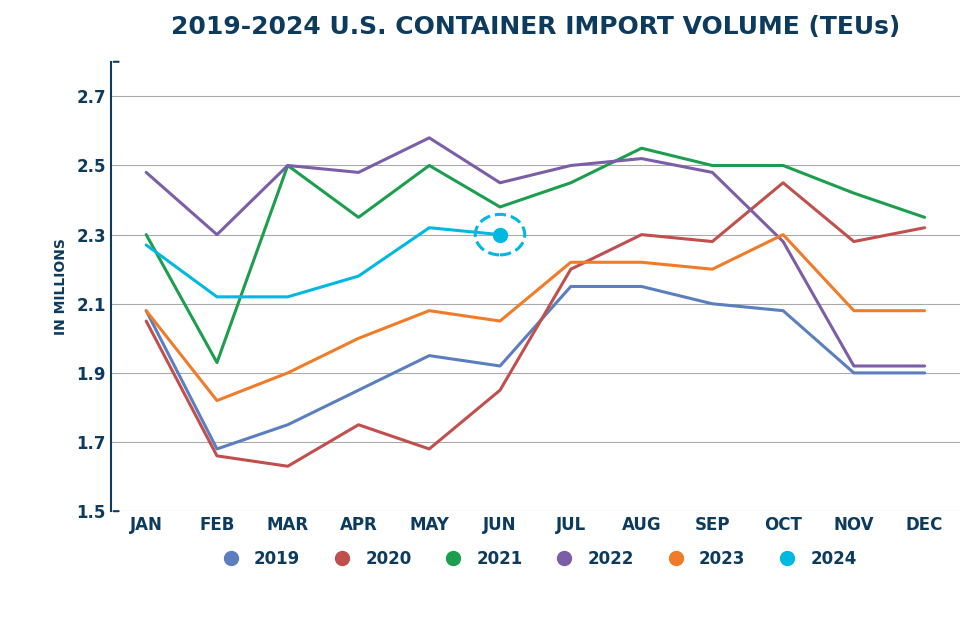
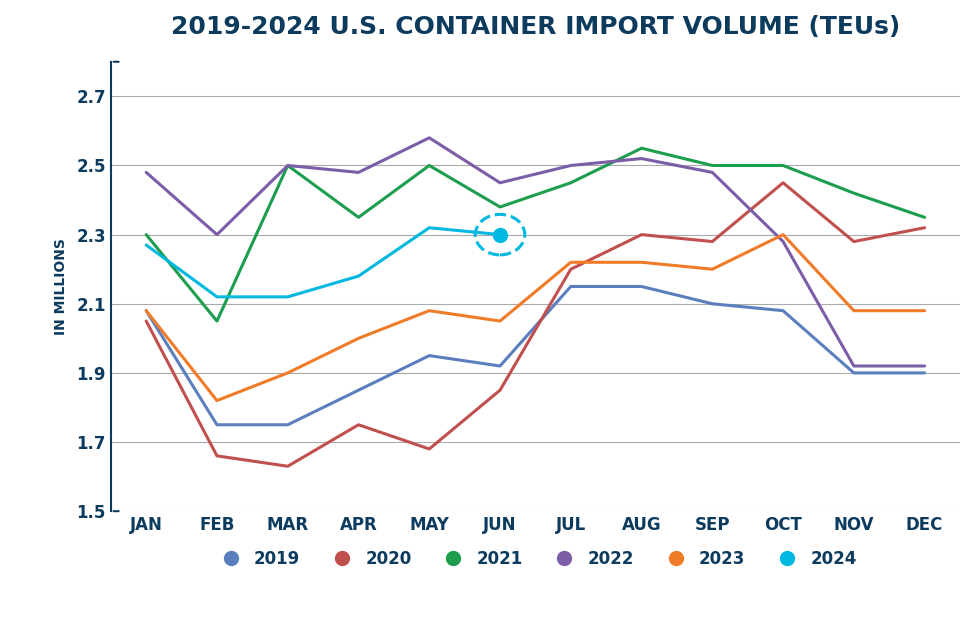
2019/FEB: 1.68 -> 1.75
2021/FEB: 1.93 -> 2.05
